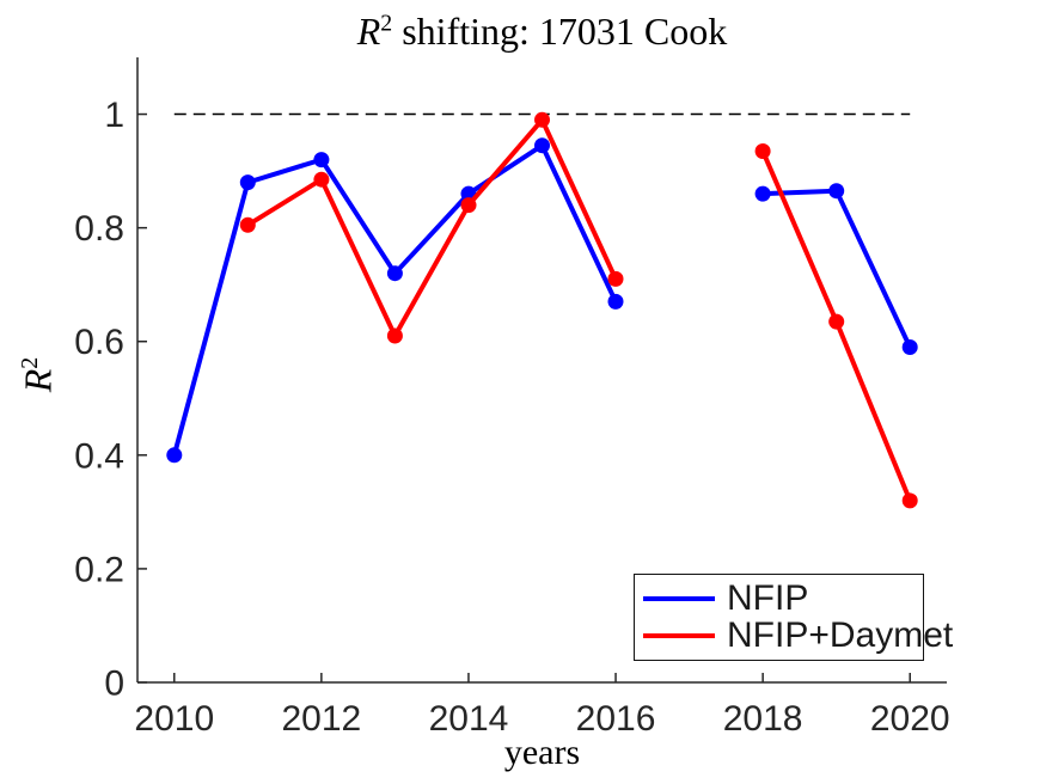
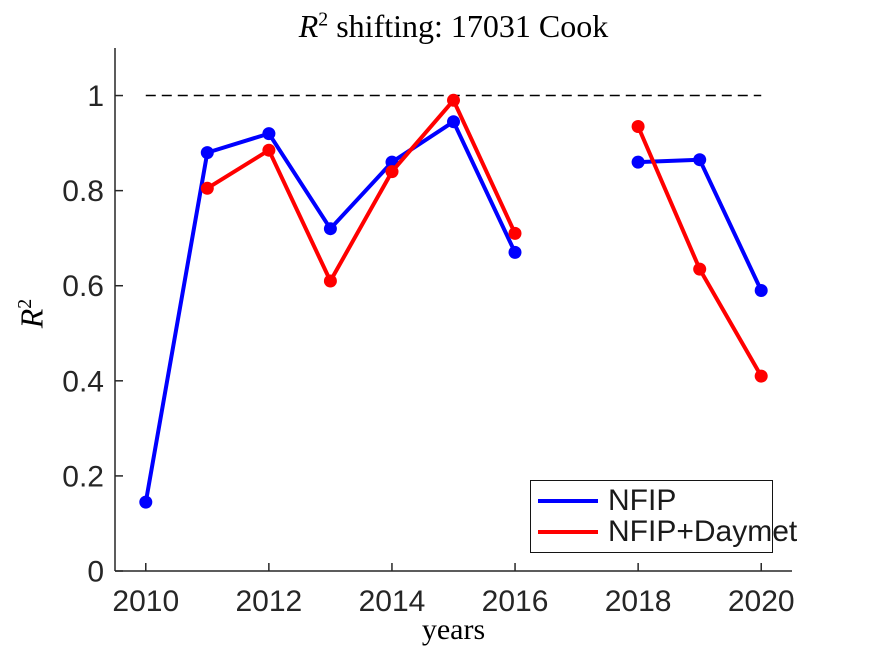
NFIP/2010: 0.40 -> 0.14
NFIP+Daymet/2020: 0.32 -> 0.41
